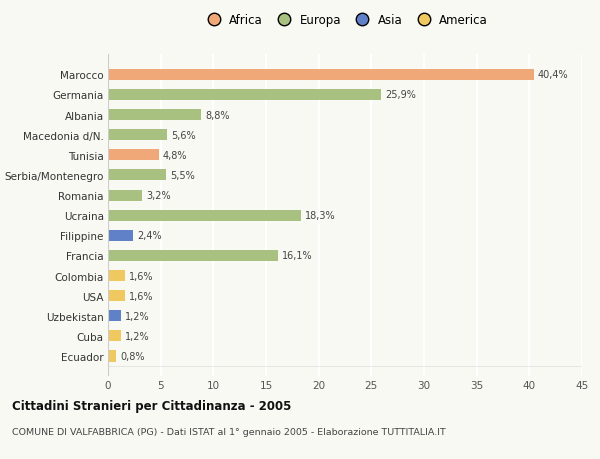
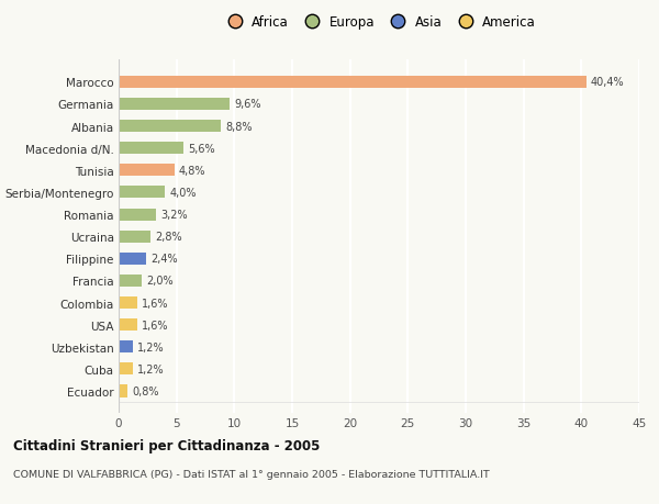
Germania: 25,9% -> 9,6%
Serbia/Montenegro: 5,5% -> 4,0%
Ucraina: 18,3% -> 2,8%
Francia: 16,1% -> 2,0%
